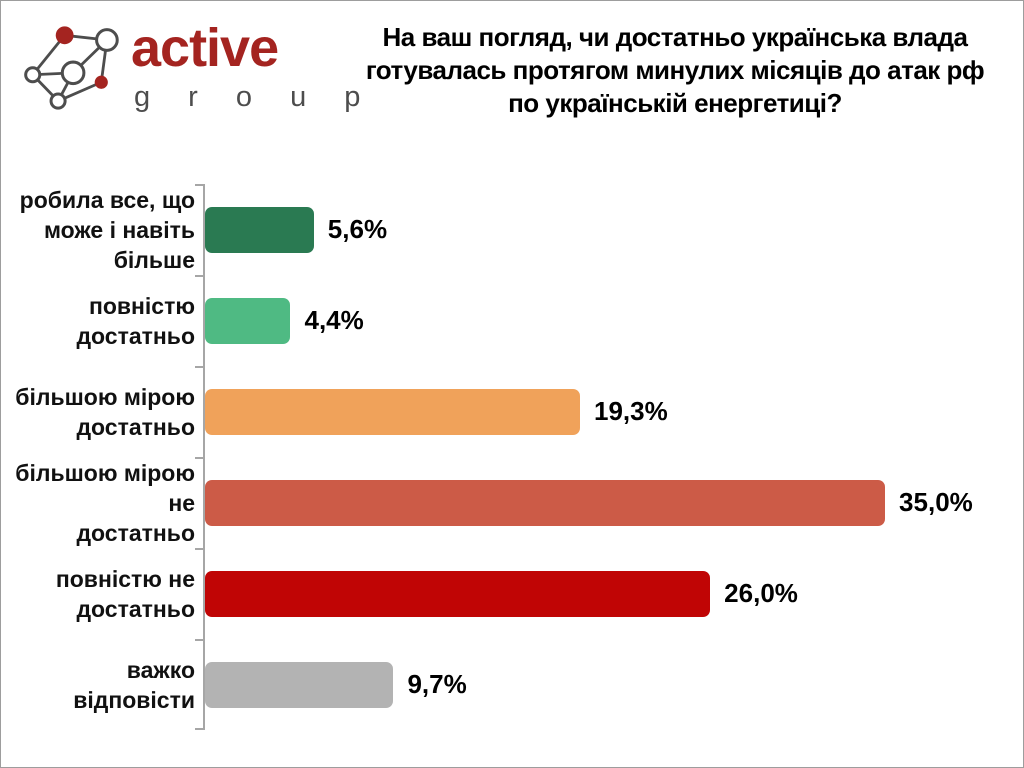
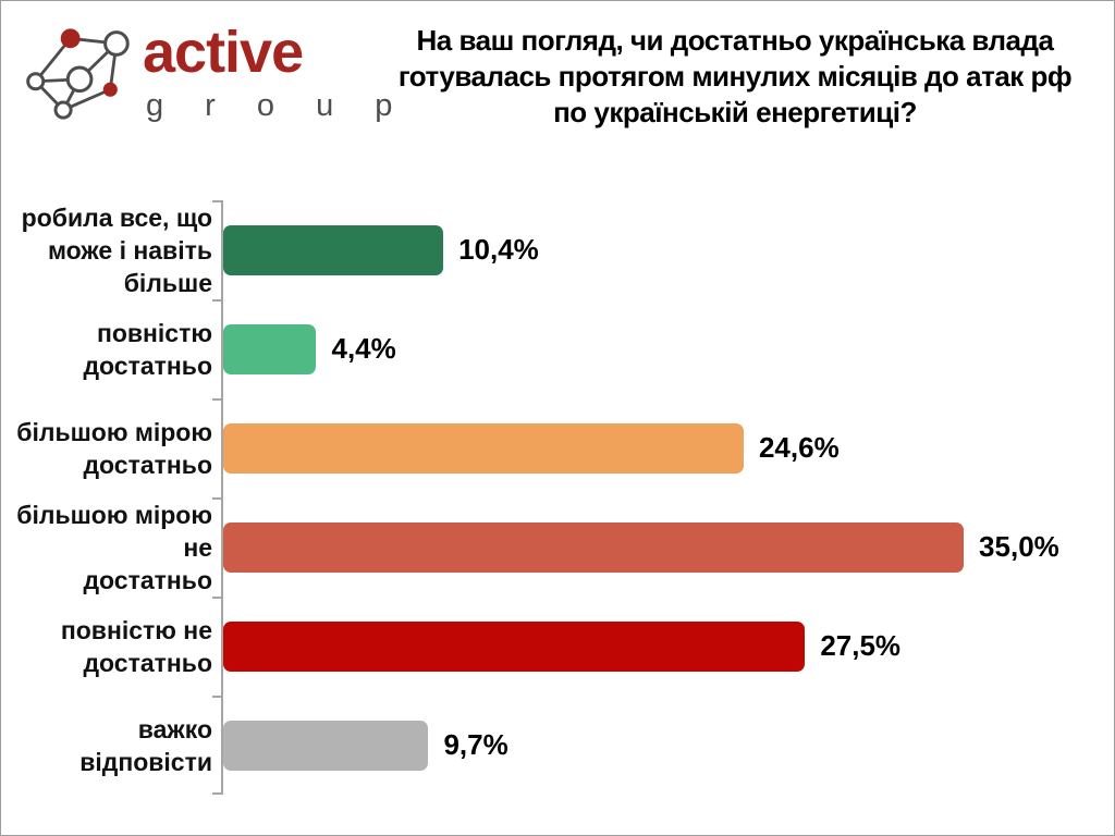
робила все, що може і навіть більше: 5,6% -> 10,4%
більшою мірою достатньо: 19,3% -> 24,6%
повністю не достатньо: 26,0% -> 27,5%
